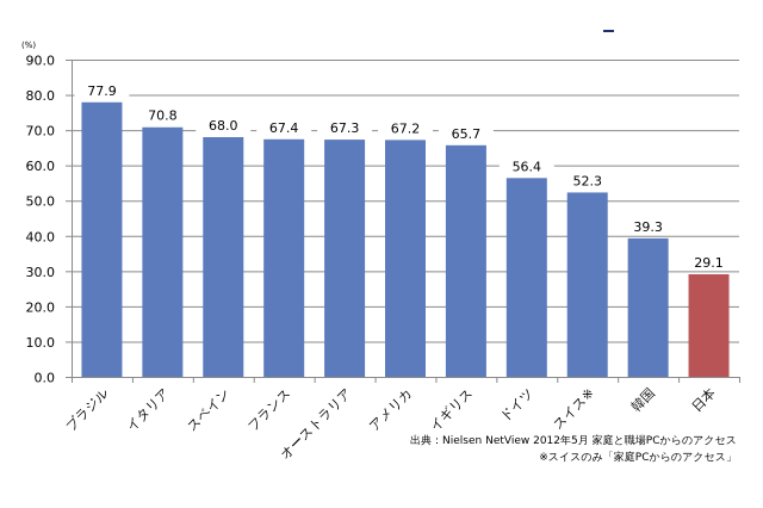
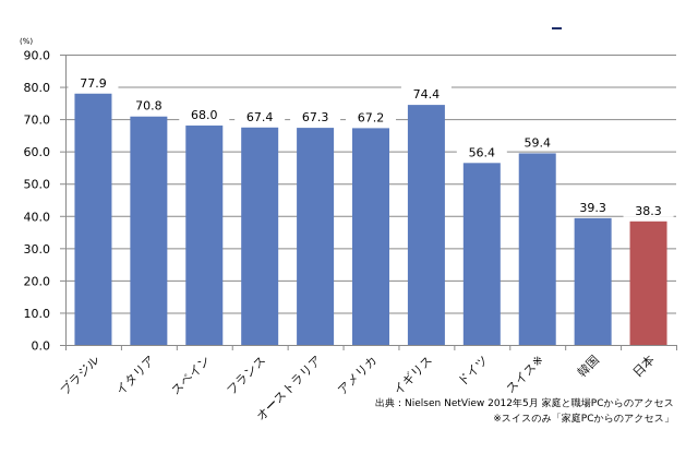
イギリス: 65.7 -> 74.4
スイス※: 52.3 -> 59.4
日本: 29.1 -> 38.3
